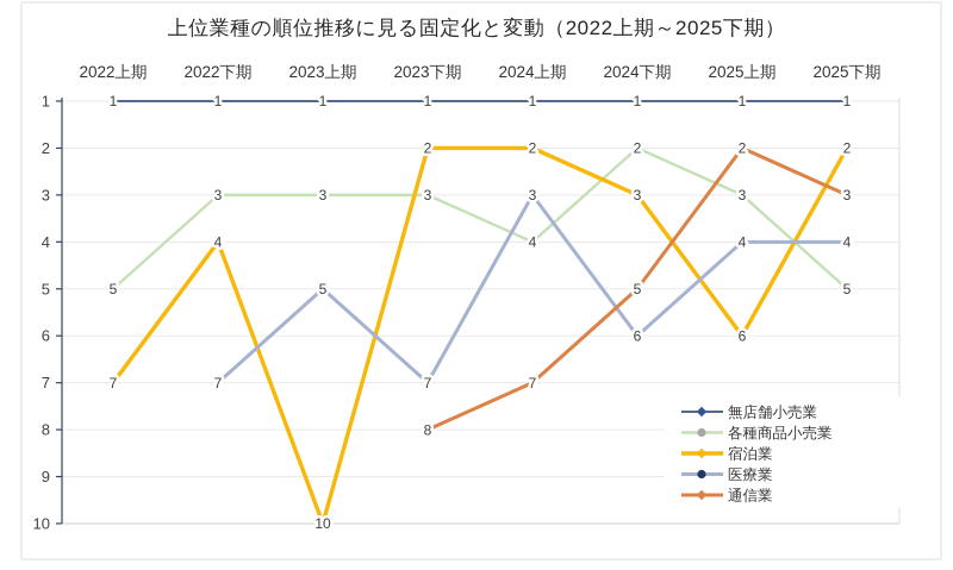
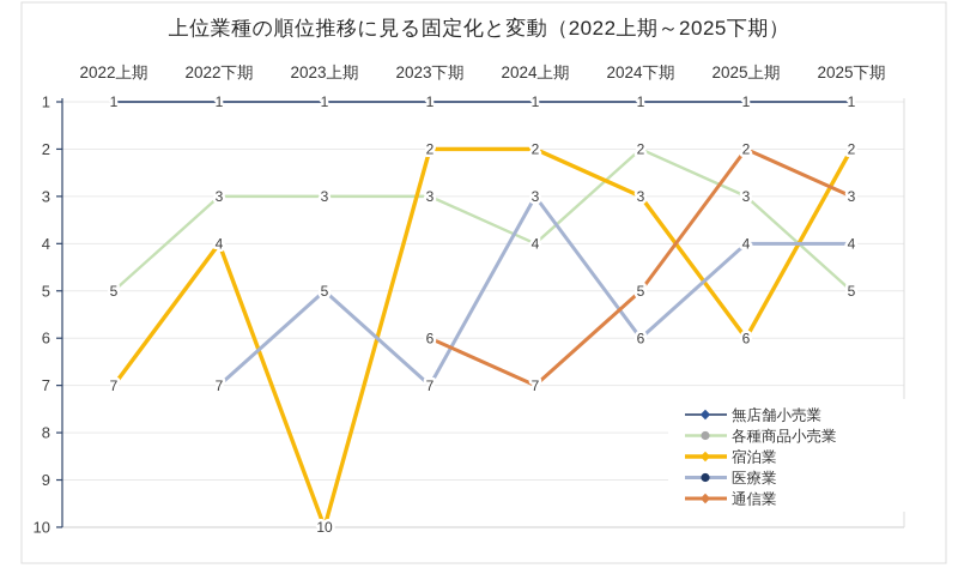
通信業/2023下期: 8 -> 6
